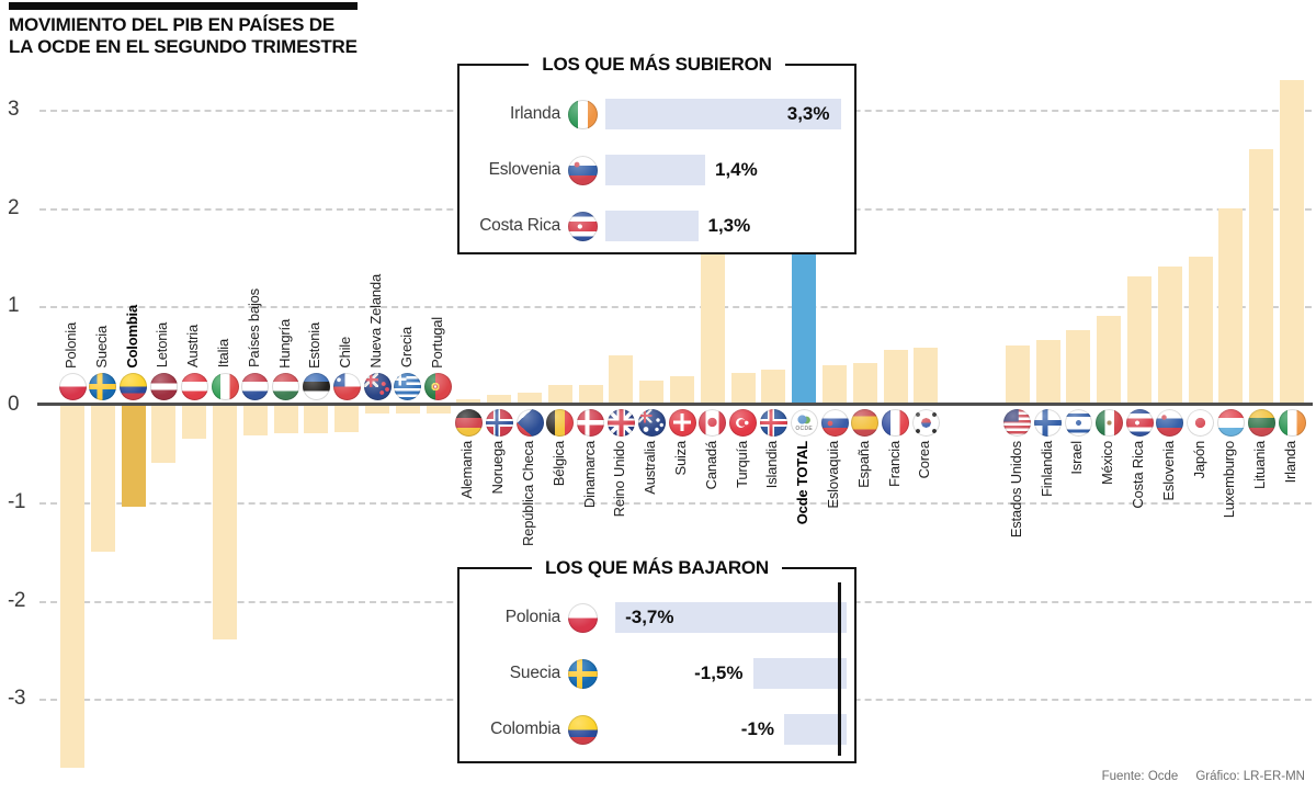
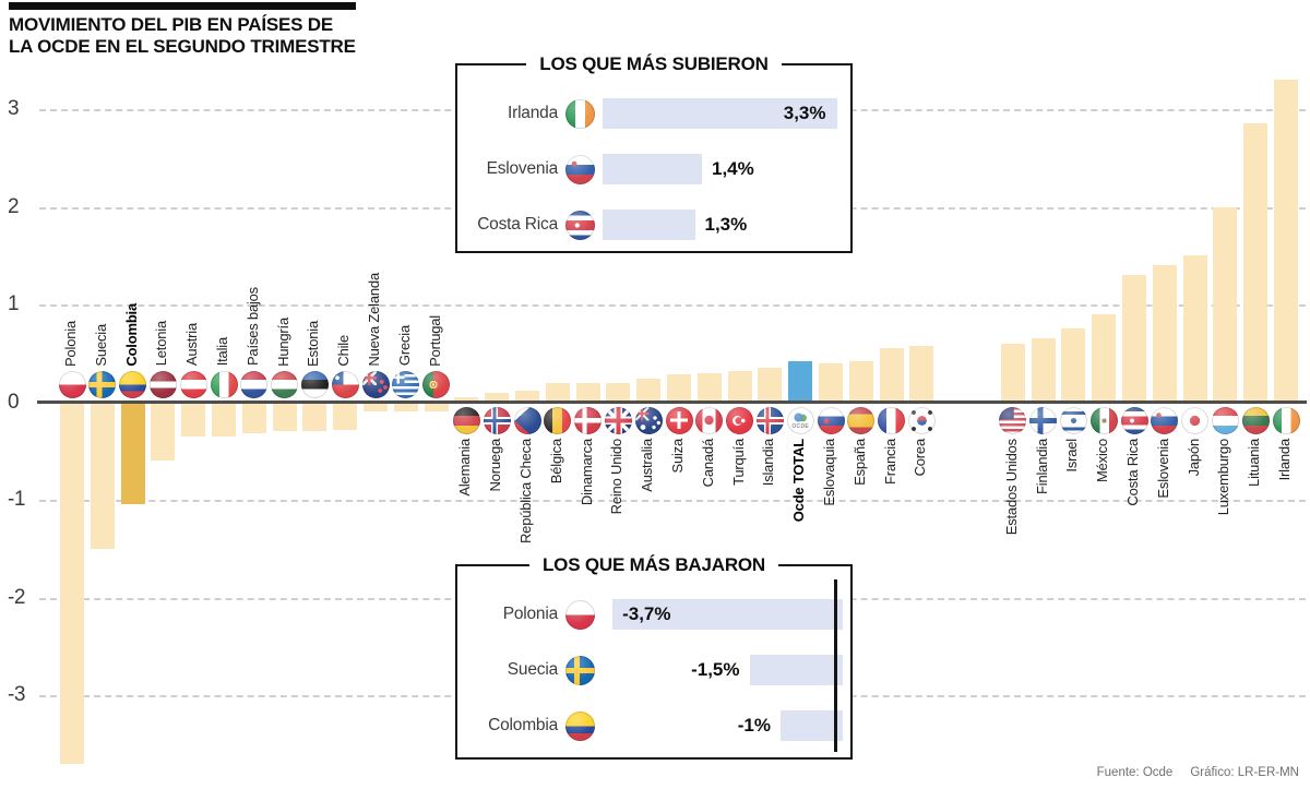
Italia: -2.4 -> -0.3
Reino Unido: 0.5 -> 0.2
Canadá: 2.6 -> 0.3
Ocde TOTAL: 1.8 -> 0.4
Lituania: 2.6 -> 2.9
